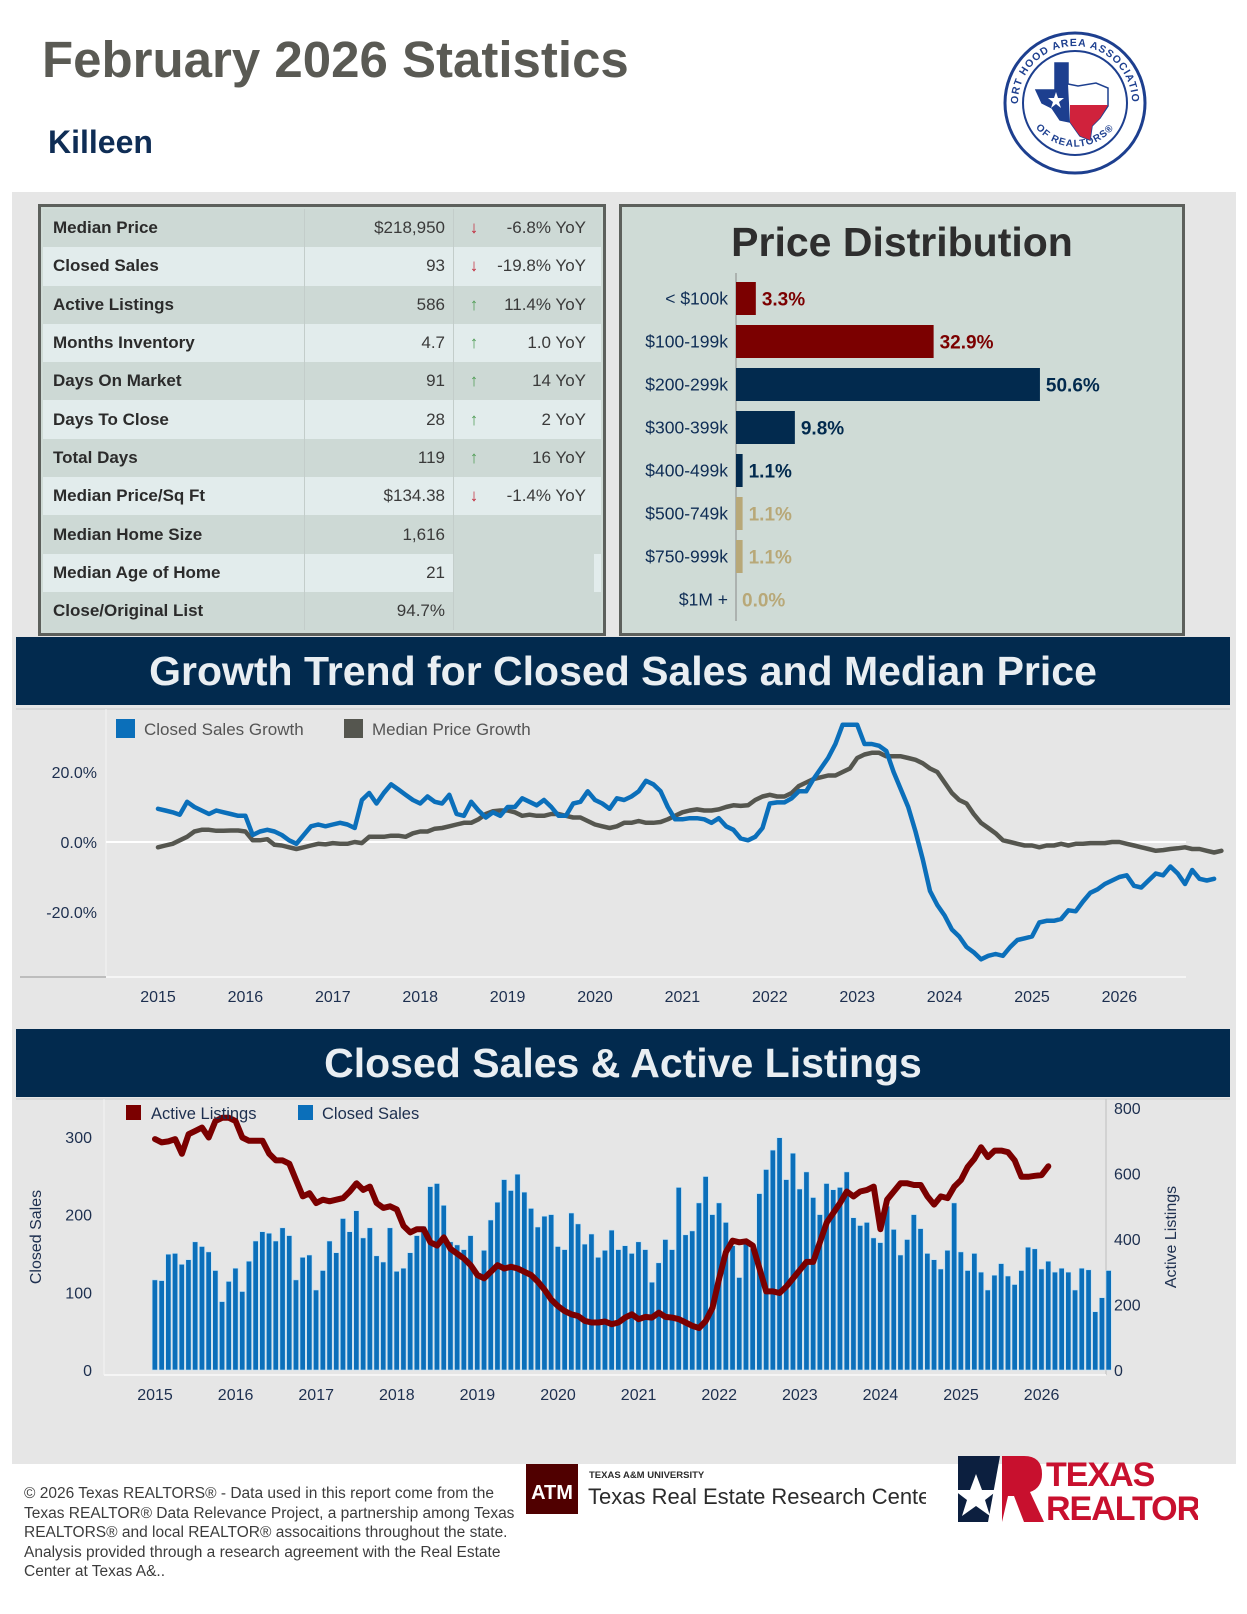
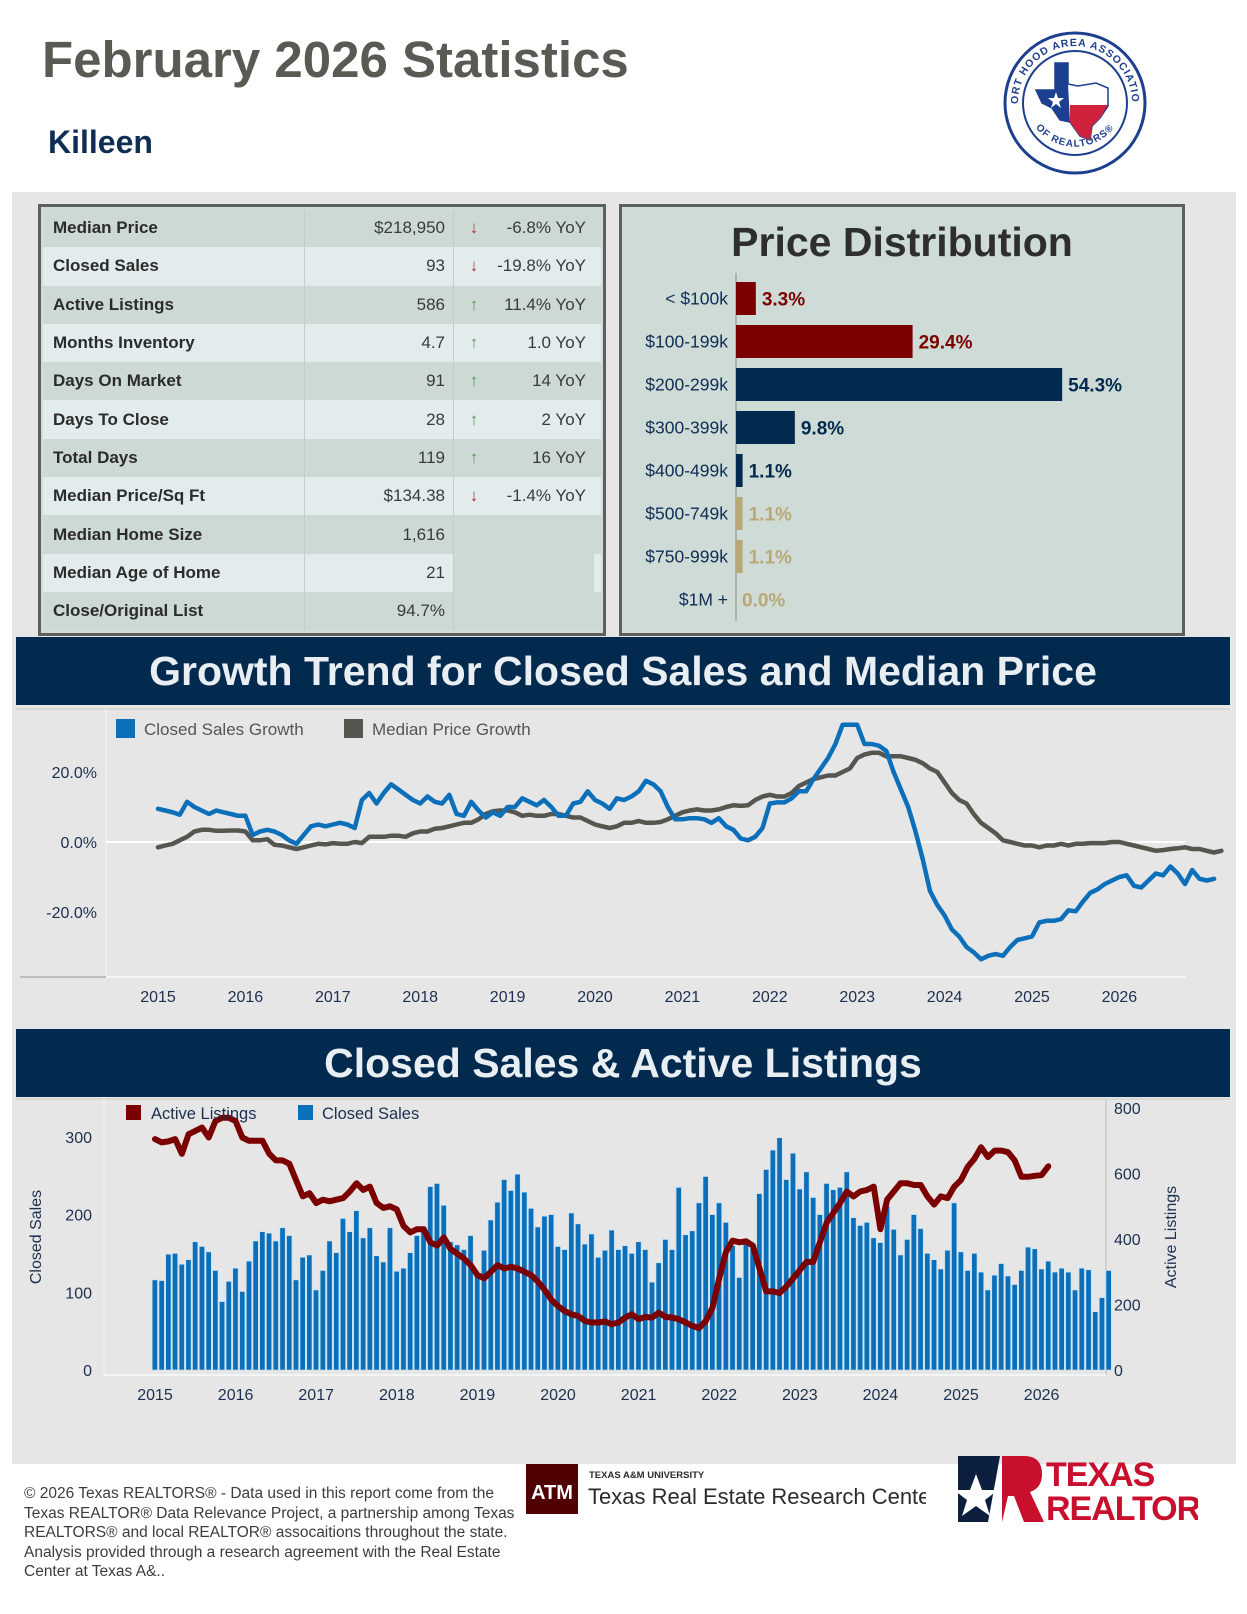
Price Distribution/$100-199k: 32.9% -> 29.4%
Price Distribution/$200-299k: 50.6% -> 54.3%
